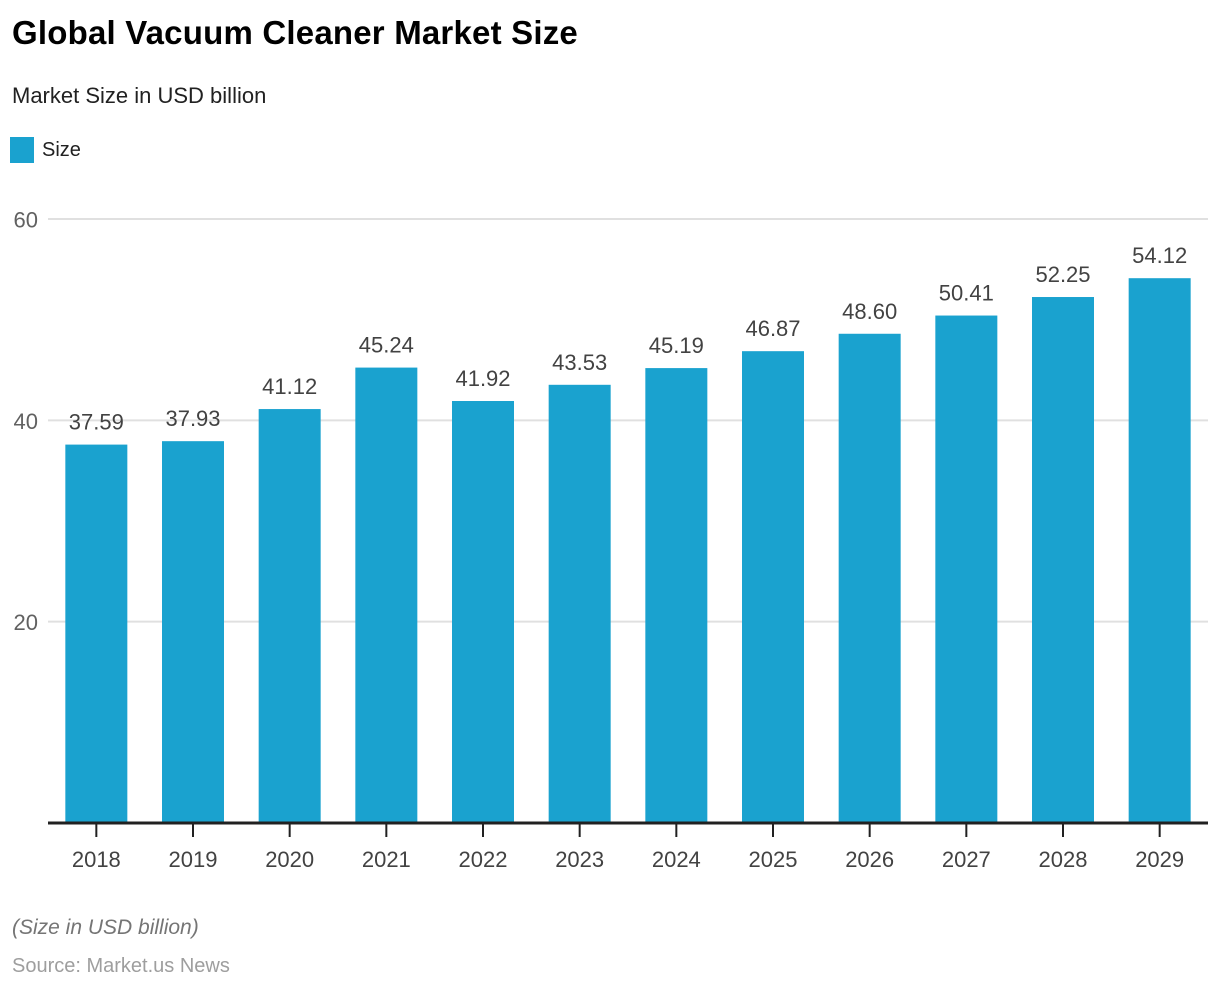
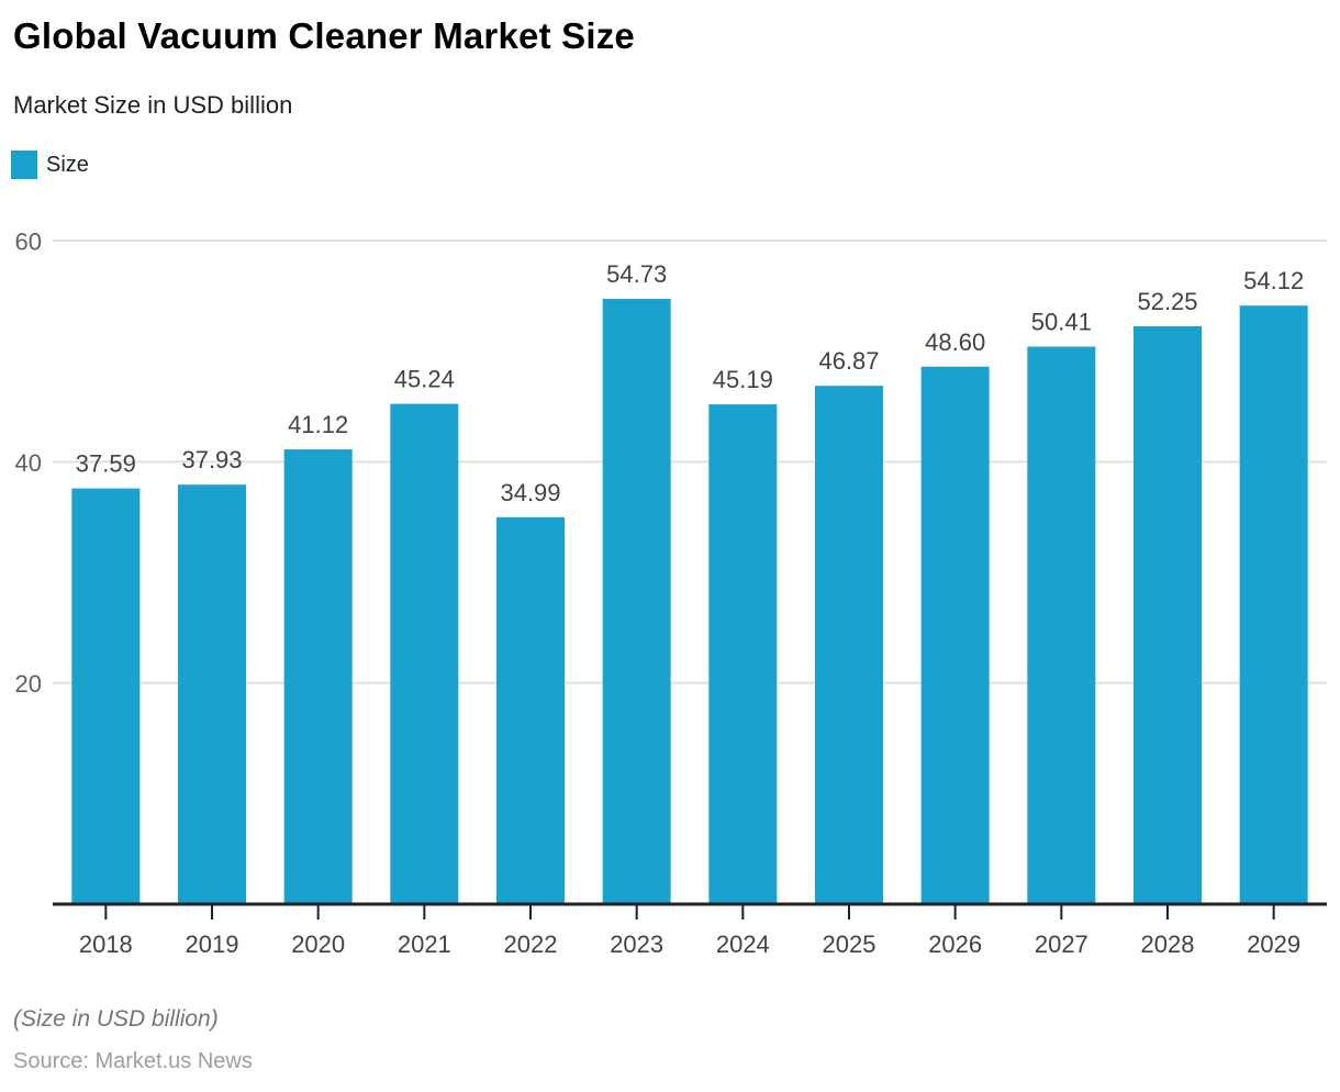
2022: 41.92 -> 34.99
2023: 43.53 -> 54.73
